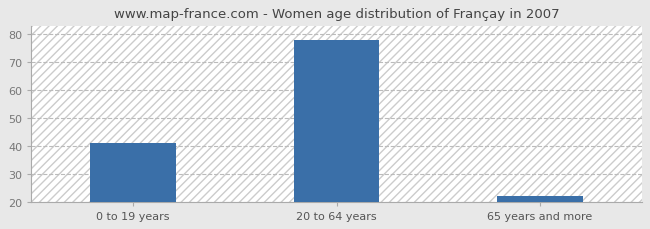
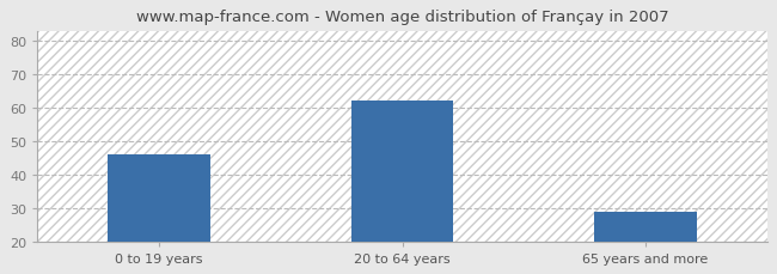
0 to 19 years: 41 -> 46
20 to 64 years: 78 -> 62
65 years and more: 22 -> 29
